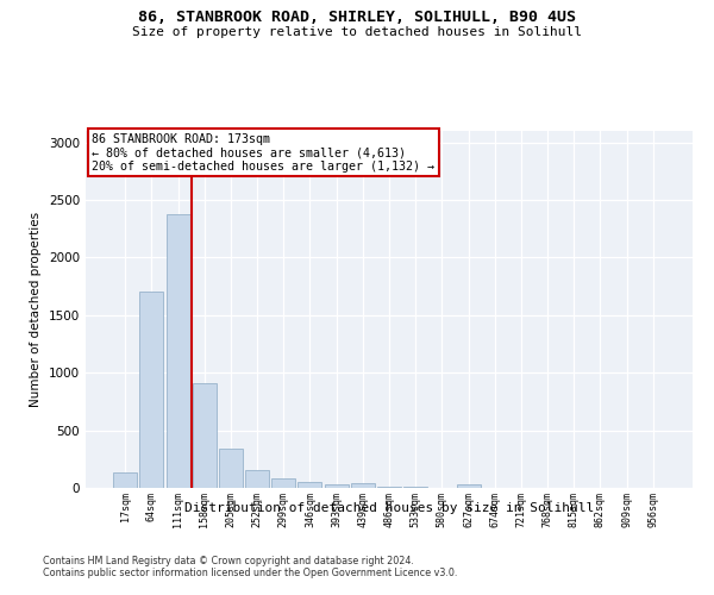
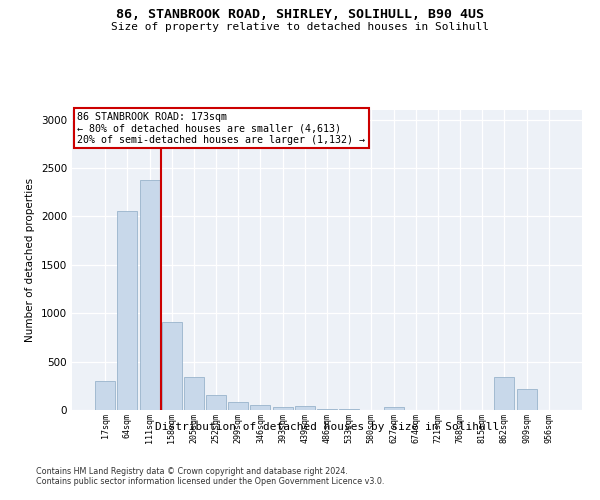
17sqm: 130 -> 300
64sqm: 1700 -> 2060
862sqm: 0 -> 340
909sqm: 0 -> 220
